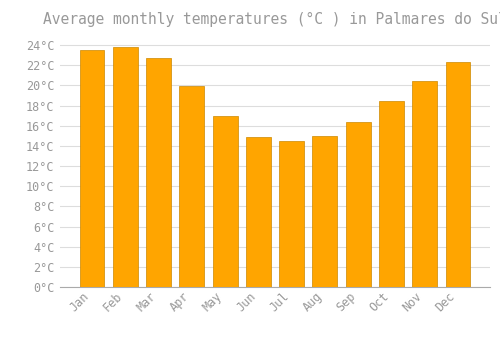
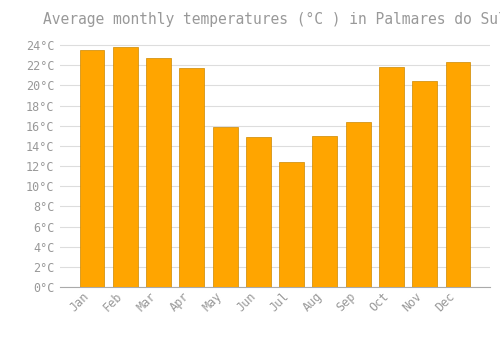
Apr: 19.9°C -> 21.7°C
May: 17.0°C -> 15.9°C
Jul: 14.5°C -> 12.4°C
Oct: 18.5°C -> 21.8°C
